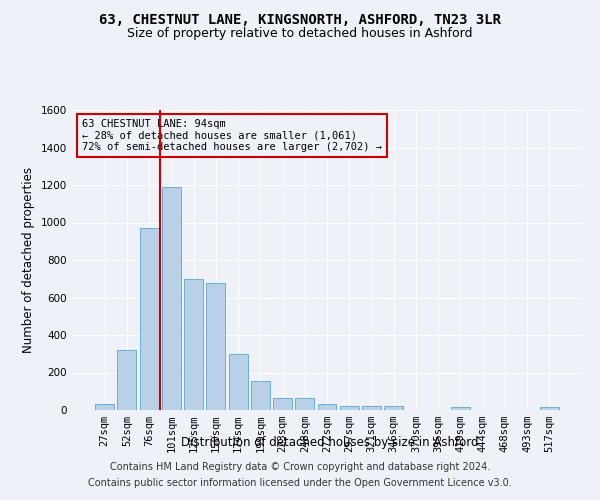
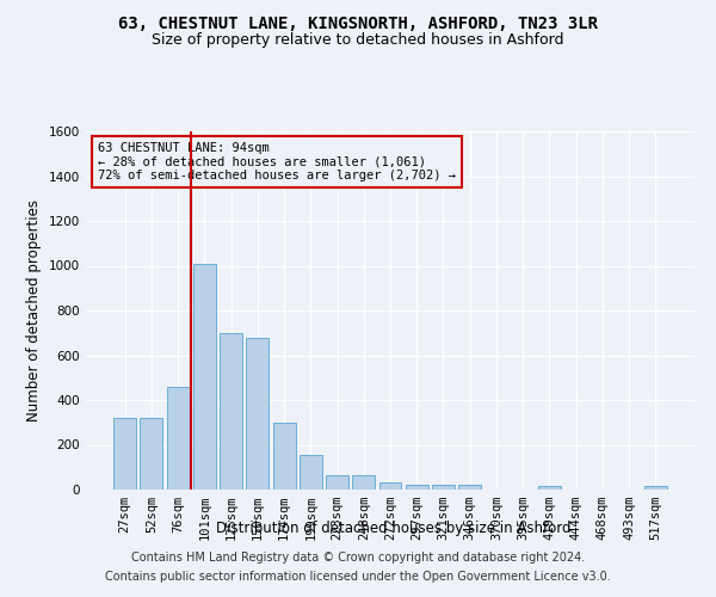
27sqm: 30 -> 320
76sqm: 970 -> 460
101sqm: 1190 -> 1010
